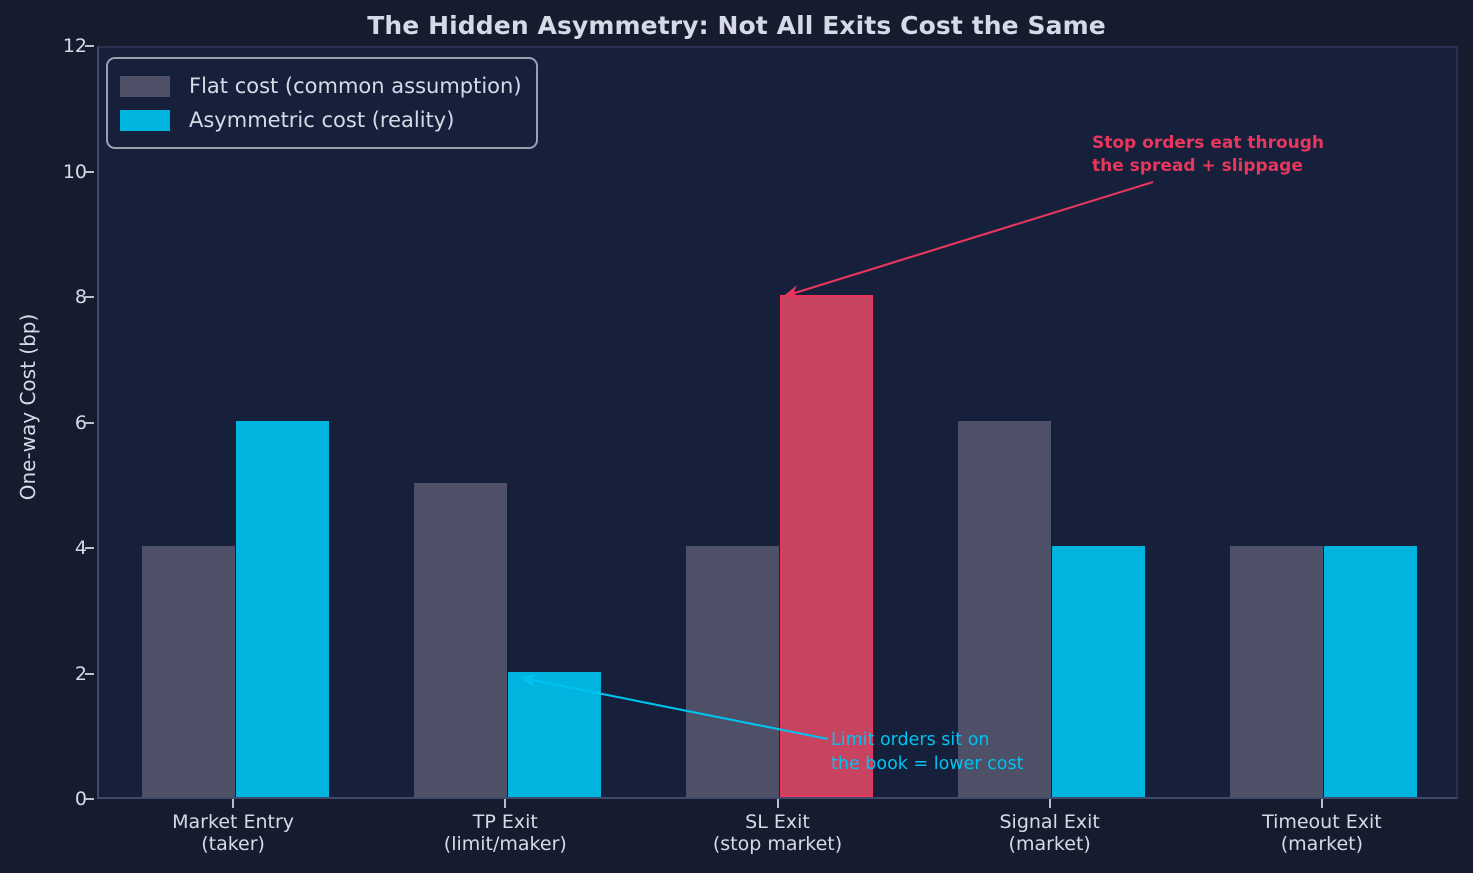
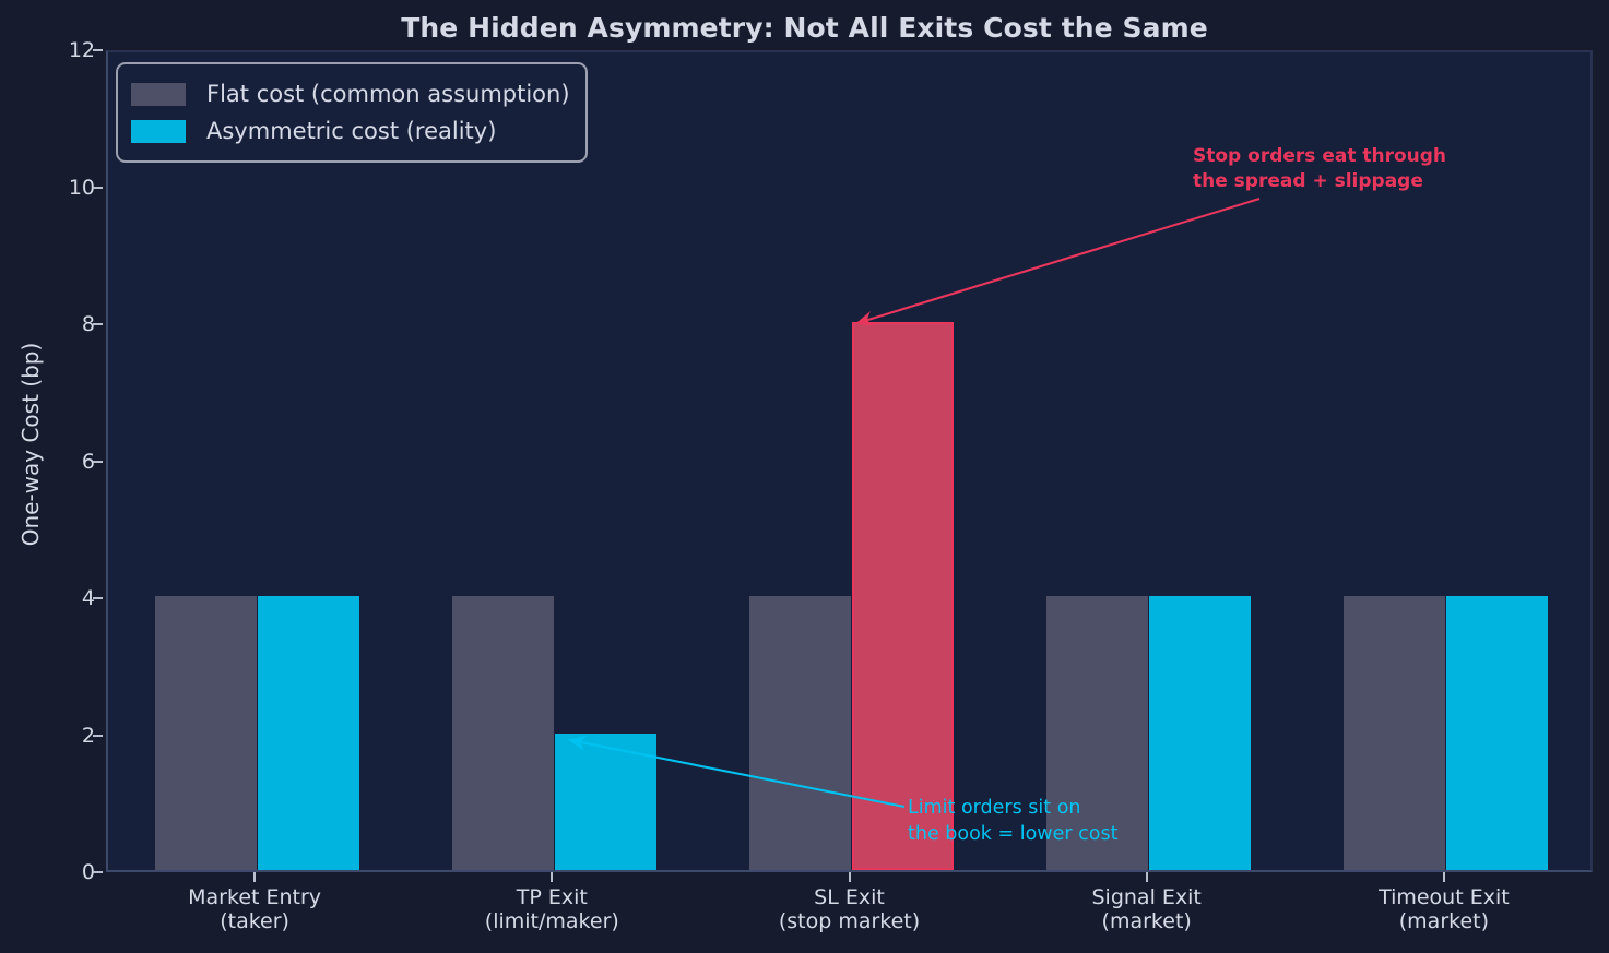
Asymmetric cost (reality)/Market Entry (taker): 6 -> 4
Flat cost (common assumption)/TP Exit (limit/maker): 5 -> 4
Flat cost (common assumption)/Signal Exit (market): 6 -> 4
